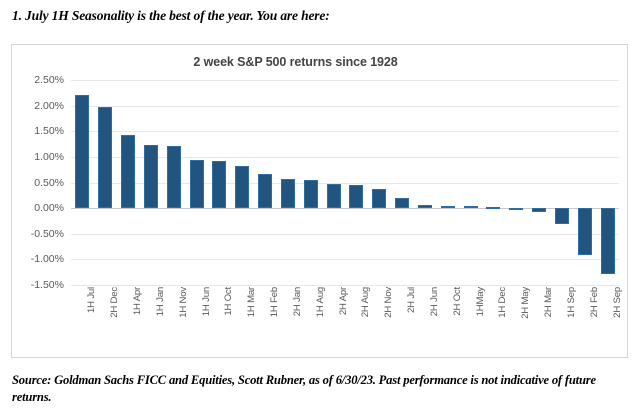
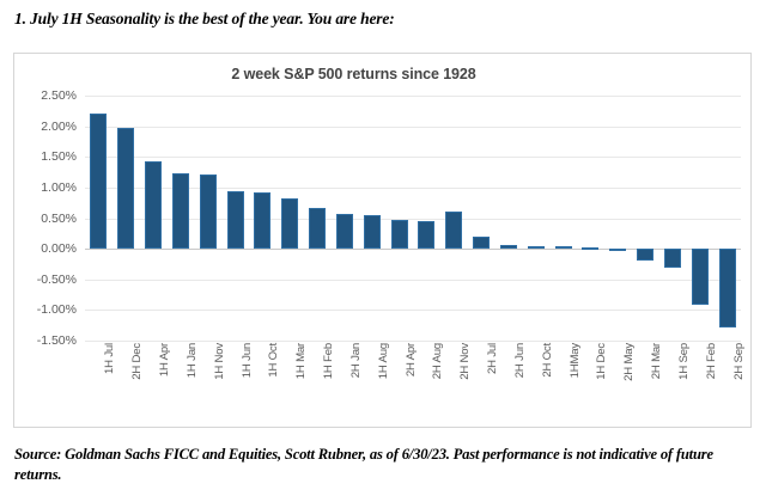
2H Nov: 0.4% -> 0.6%
2H Mar: -0.1% -> -0.2%
